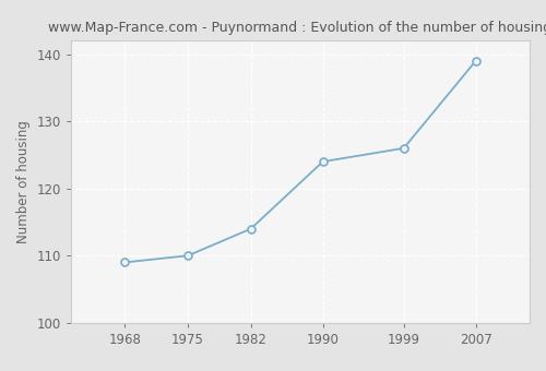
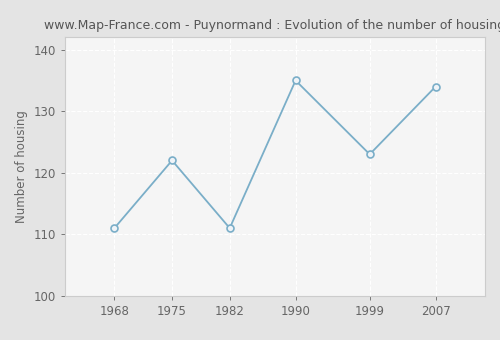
1968: 109 -> 111
1975: 110 -> 122
1982: 114 -> 111
1990: 124 -> 135
1999: 126 -> 123
2007: 139 -> 134
